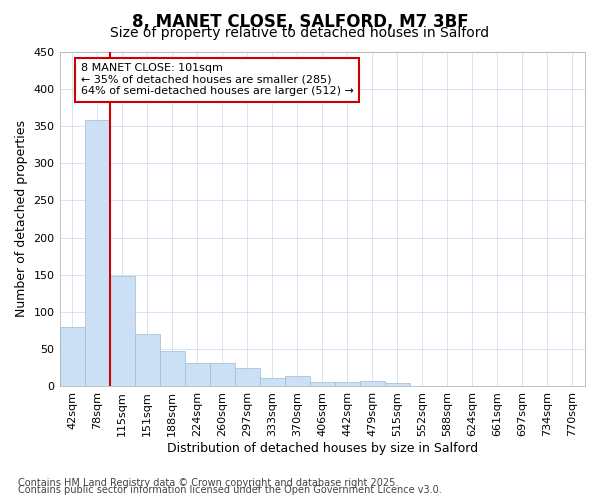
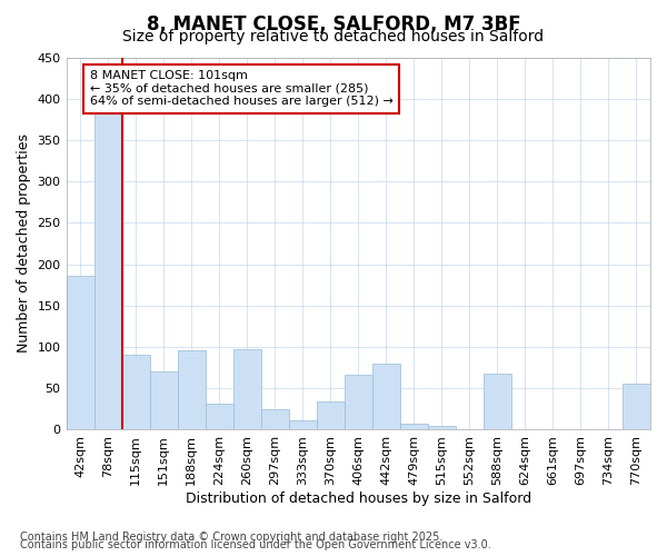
42sqm: 80 -> 186
78sqm: 358 -> 382
115sqm: 148 -> 90
188sqm: 47 -> 96
260sqm: 32 -> 98
370sqm: 14 -> 34
406sqm: 6 -> 66
442sqm: 6 -> 80
588sqm: 1 -> 68
770sqm: 1 -> 56
